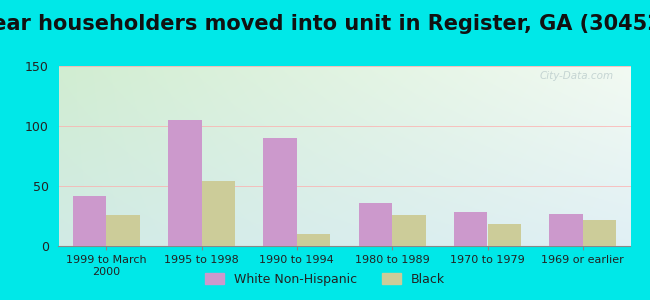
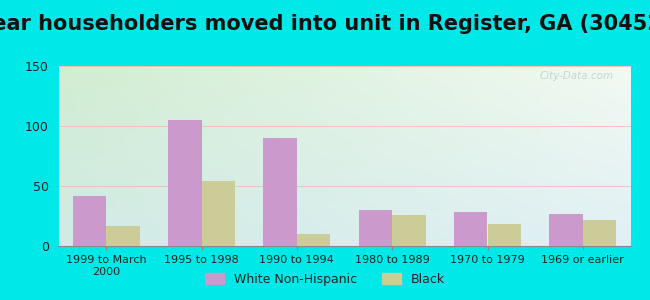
Black/1999 to March 2000: 26 -> 17
White Non-Hispanic/1980 to 1989: 36 -> 30
